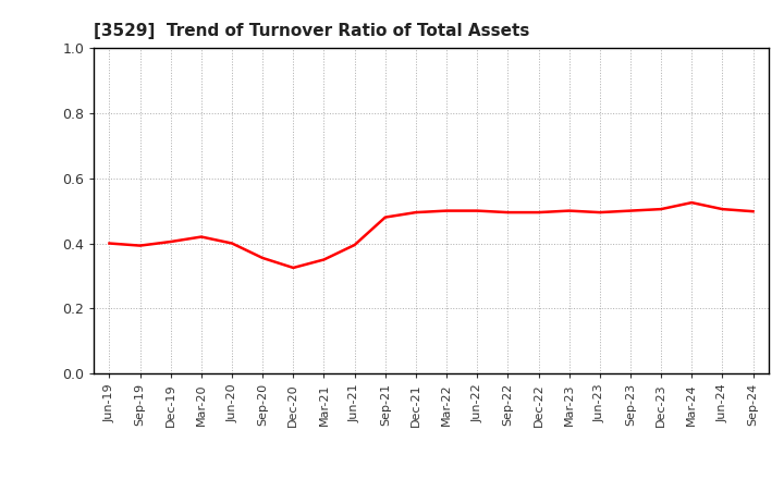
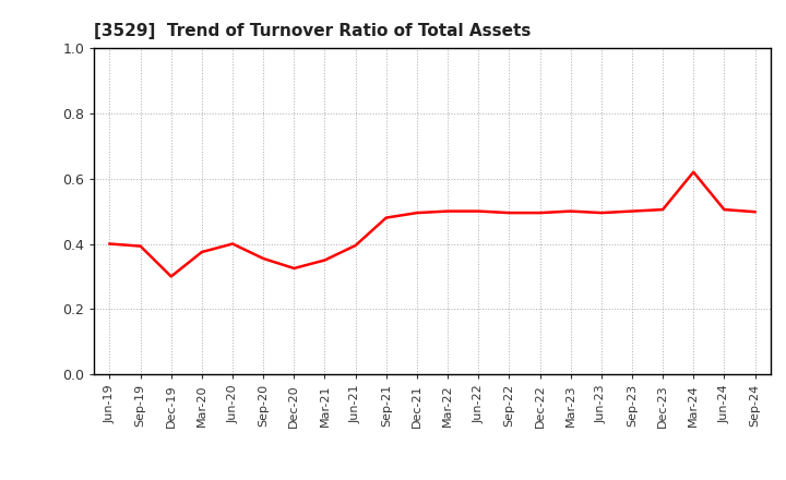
Dec-19: 0.405 -> 0.300
Mar-20: 0.420 -> 0.375
Mar-24: 0.525 -> 0.620
